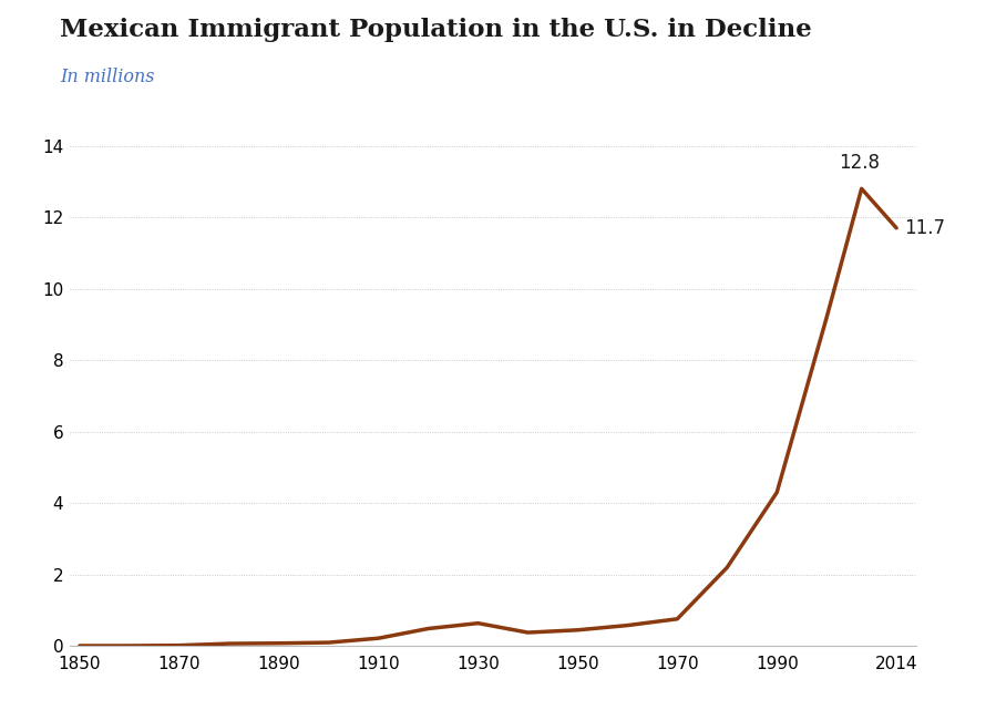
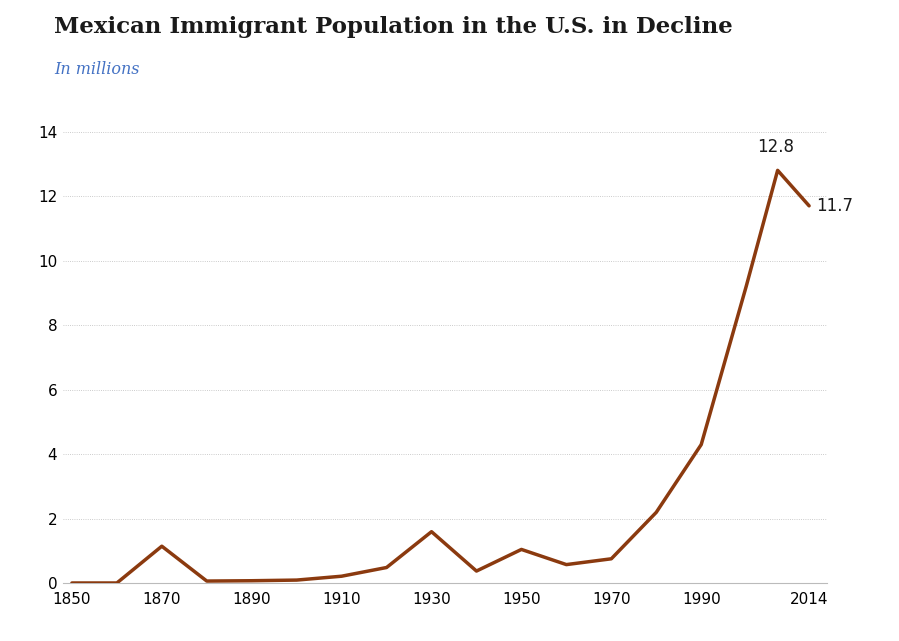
1870: 0.02 -> 1.15
1930: 0.64 -> 1.60
1950: 0.45 -> 1.05
